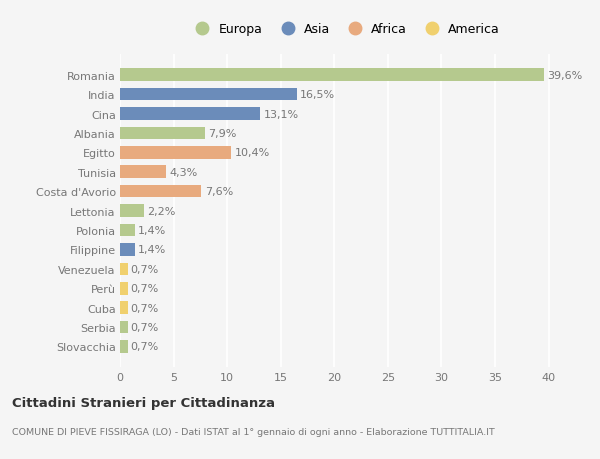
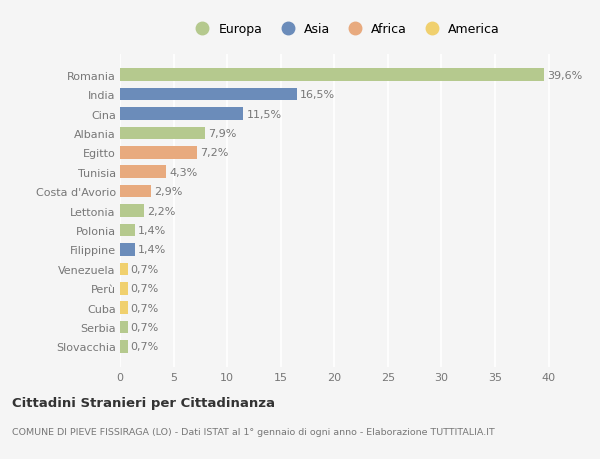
Cina: 13,1% -> 11,5%
Egitto: 10,4% -> 7,2%
Costa d'Avorio: 7,6% -> 2,9%
